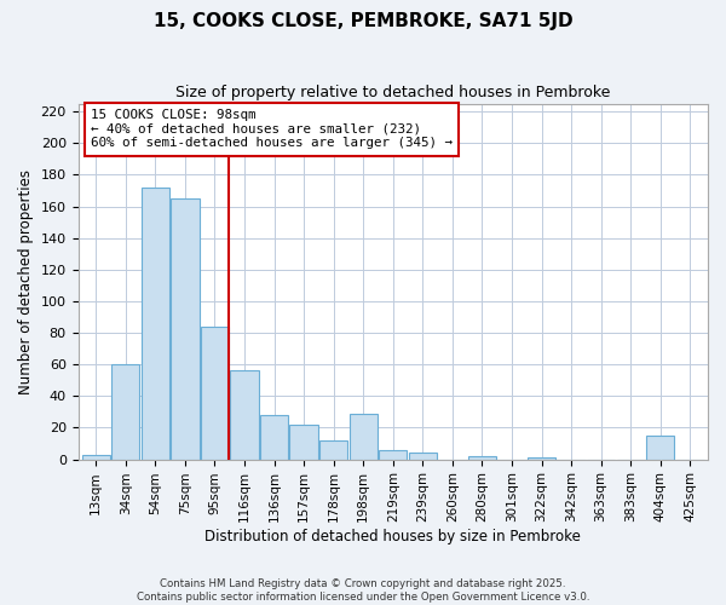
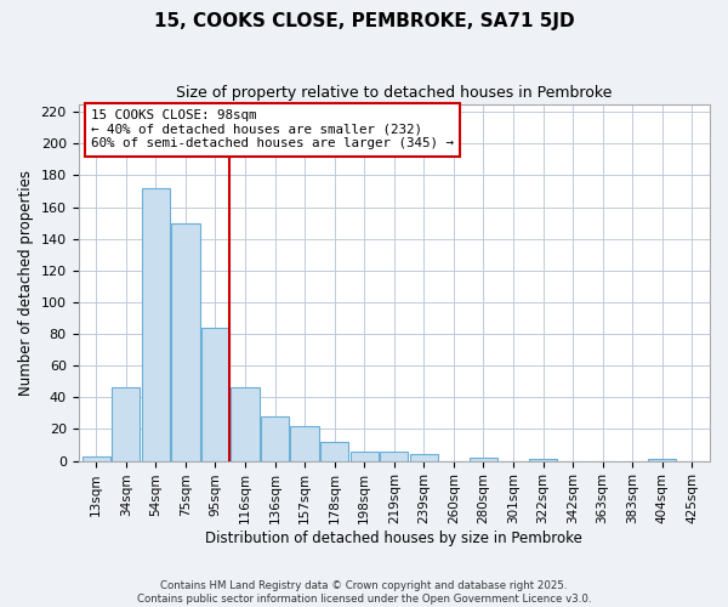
34sqm: 60 -> 46
75sqm: 165 -> 150
116sqm: 56 -> 46
198sqm: 29 -> 6
404sqm: 15 -> 1
